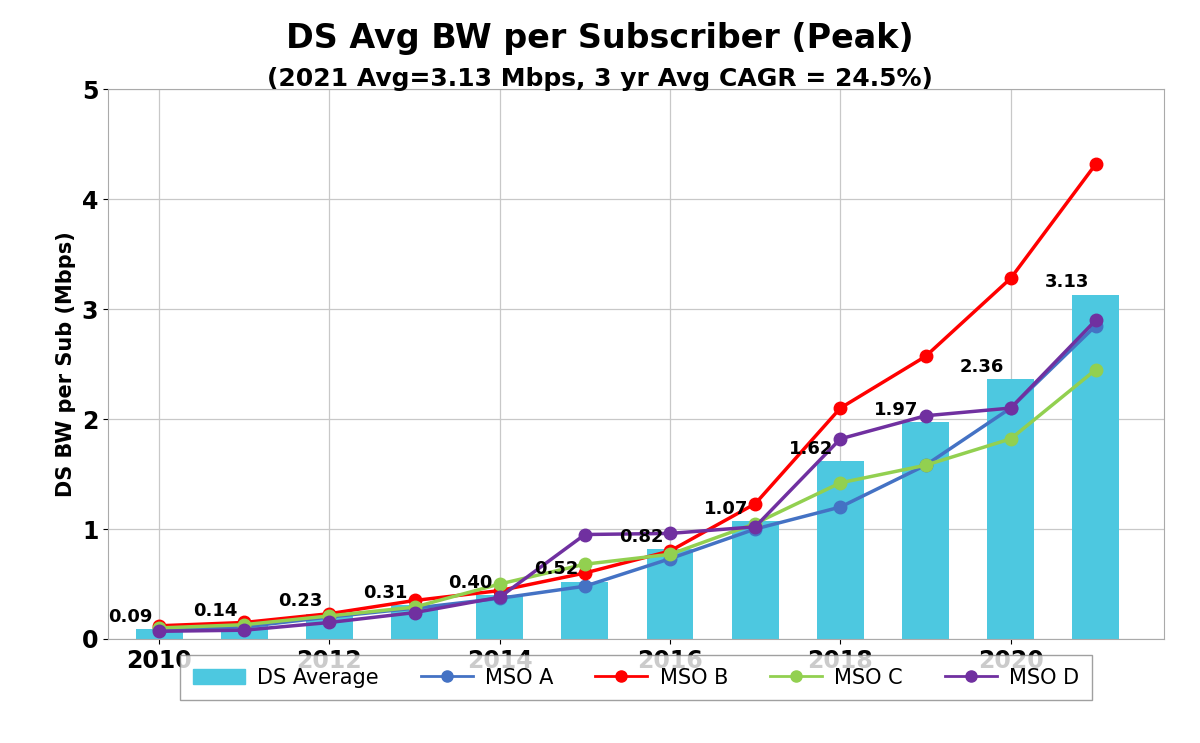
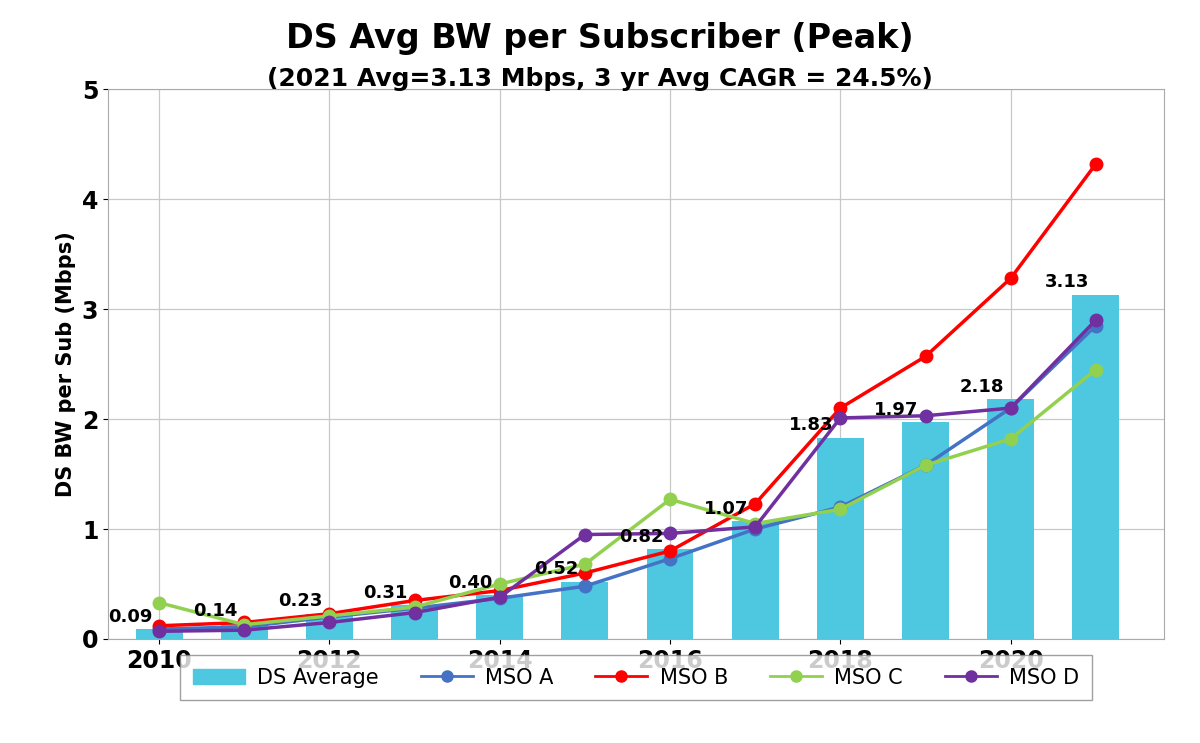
MSO C/2010: 0.10 -> 0.33
MSO C/2016: 0.77 -> 1.27
DS Average/2018: 1.62 -> 1.83
MSO C/2018: 1.42 -> 1.18
MSO D/2018: 1.82 -> 2.01
DS Average/2020: 2.36 -> 2.18
